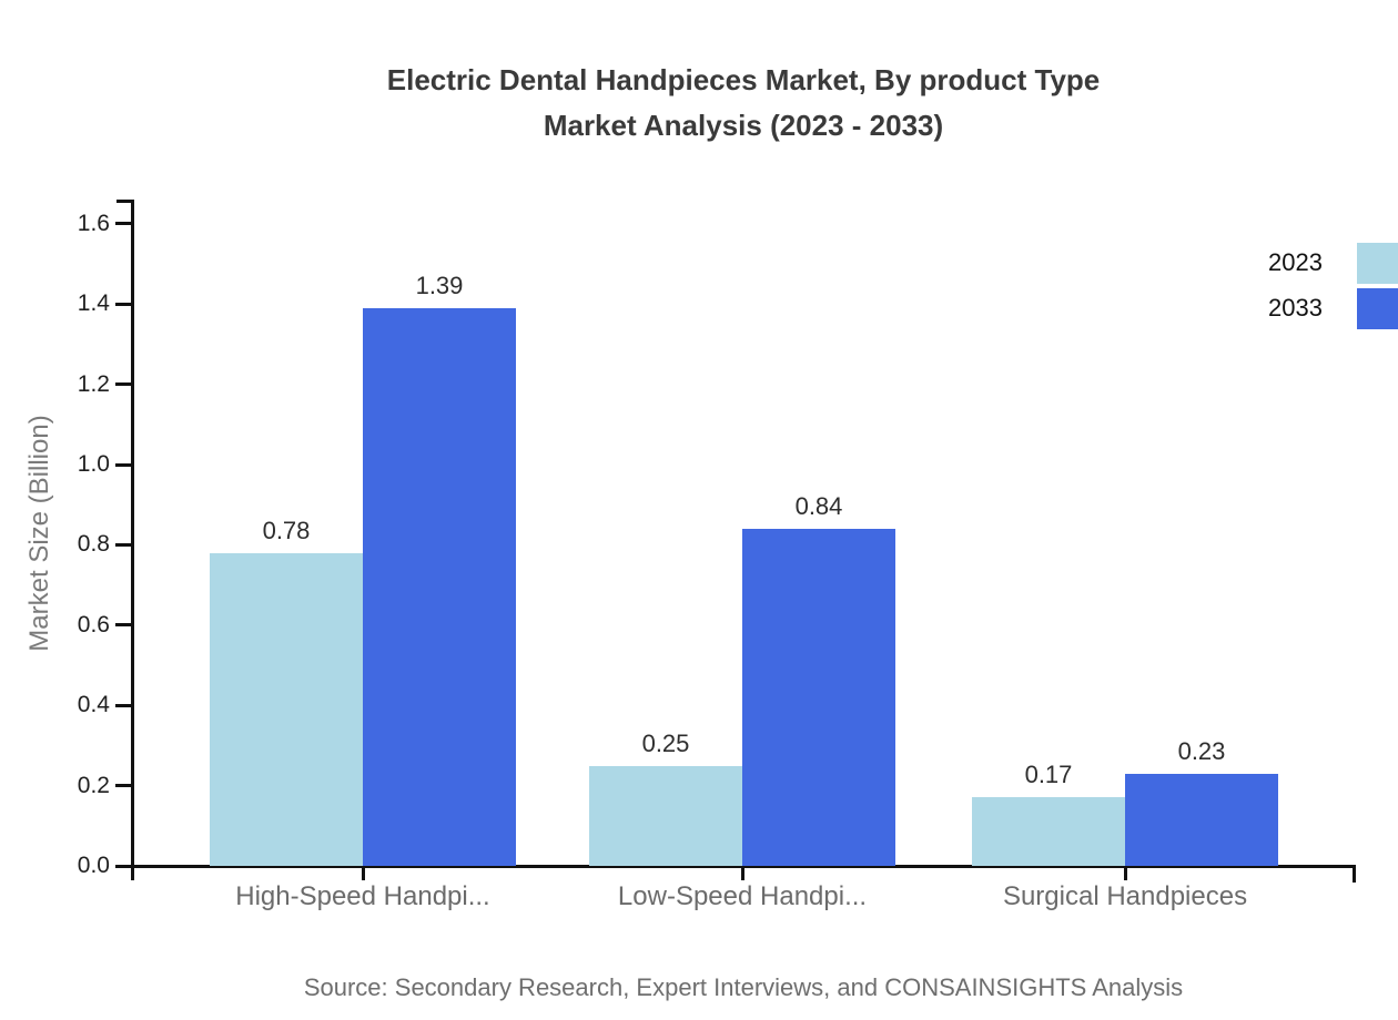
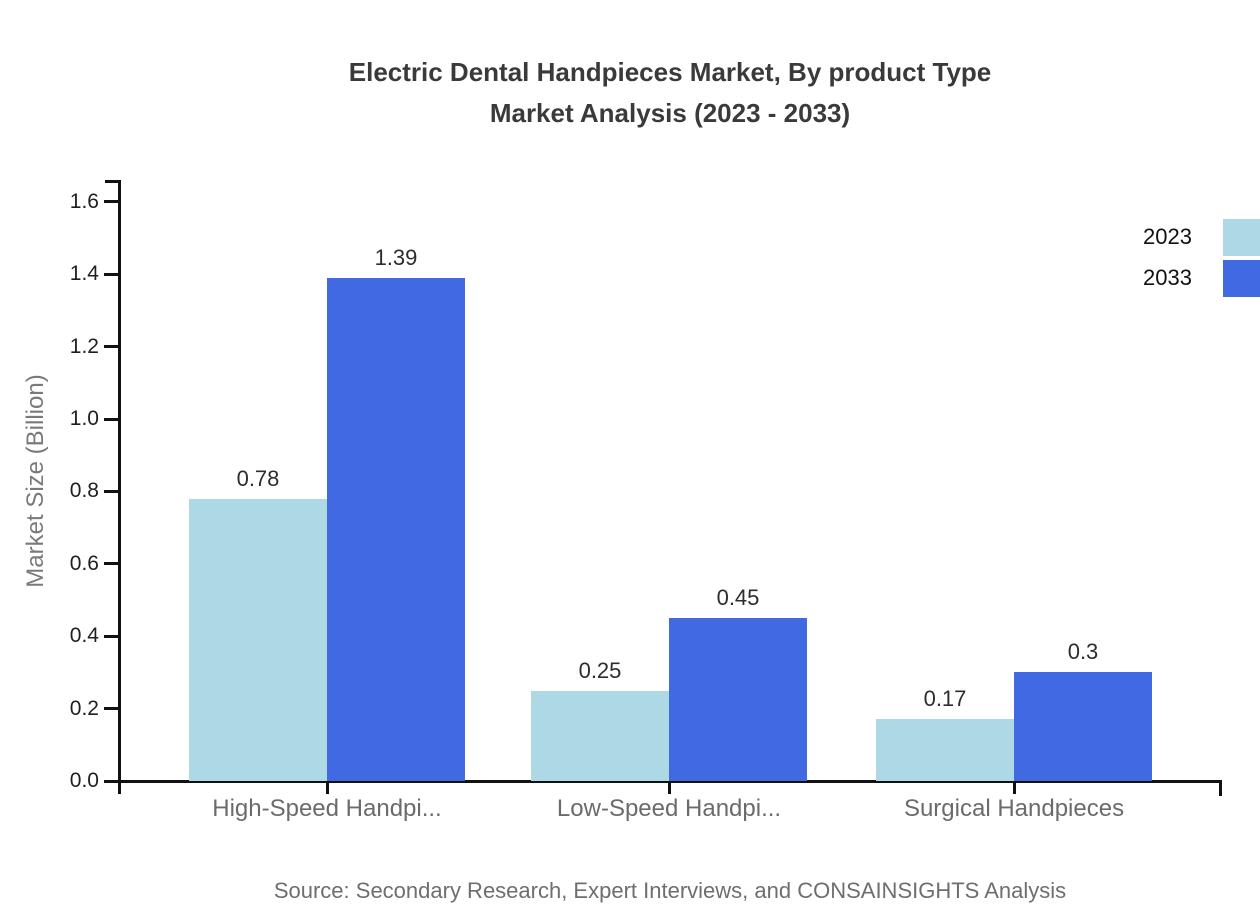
2033/Low-Speed Handpi...: 0.84 -> 0.45
2033/Surgical Handpieces: 0.23 -> 0.3
